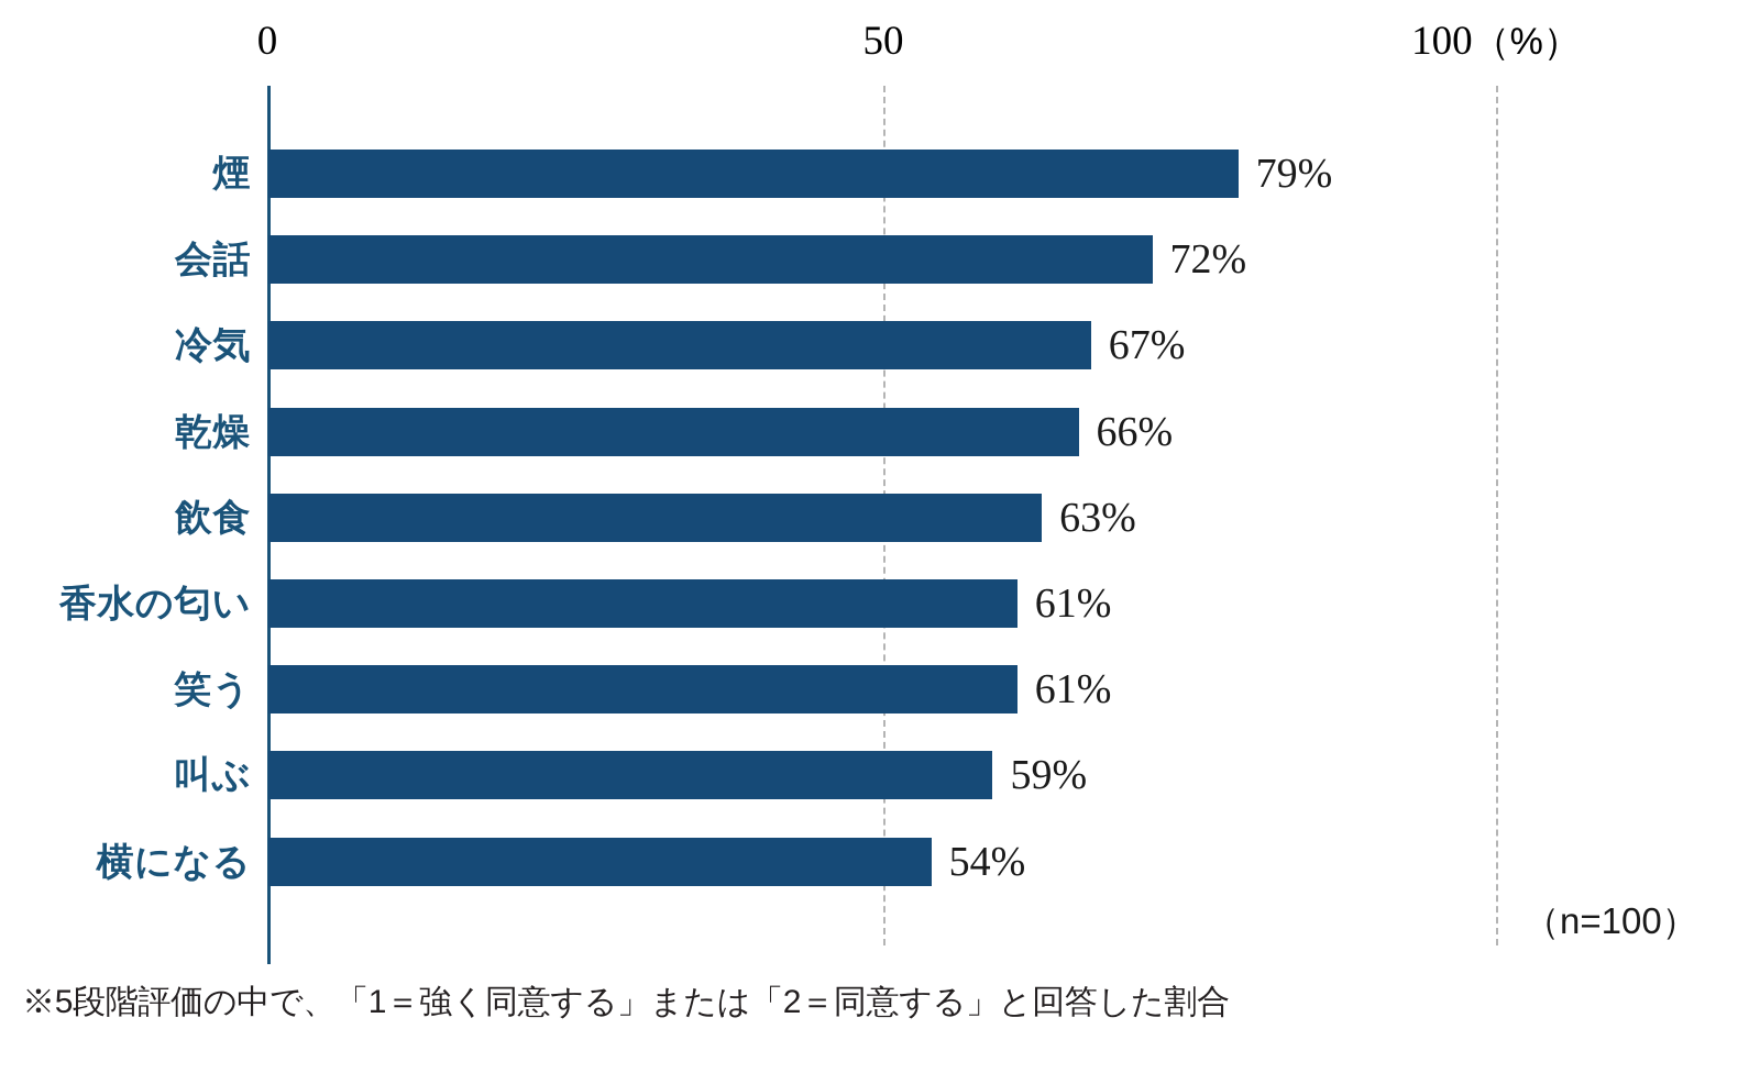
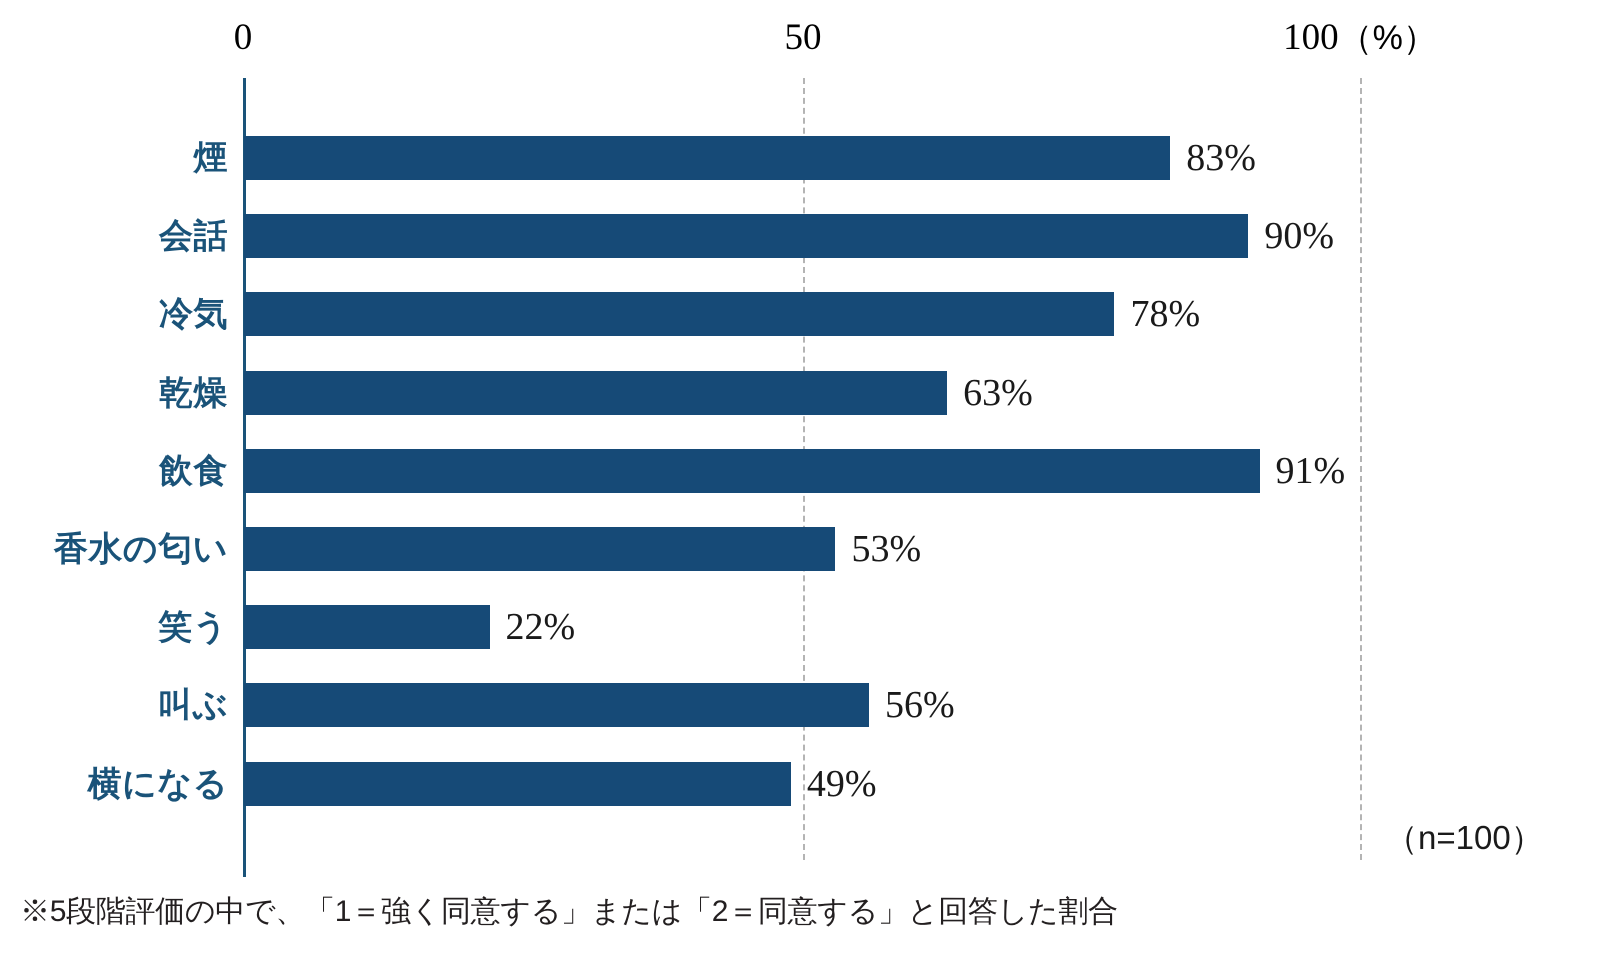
煙: 79% -> 83%
会話: 72% -> 90%
冷気: 67% -> 78%
乾燥: 66% -> 63%
飲食: 63% -> 91%
香水の匂い: 61% -> 53%
笑う: 61% -> 22%
叫ぶ: 59% -> 56%
横になる: 54% -> 49%
